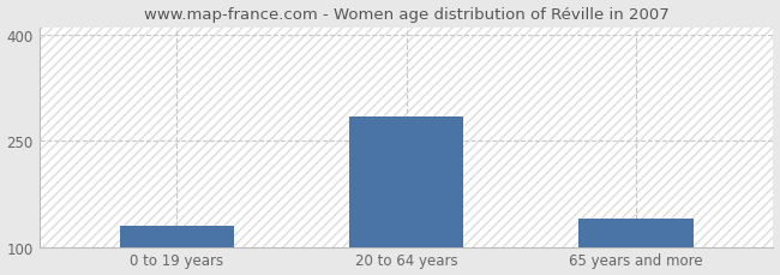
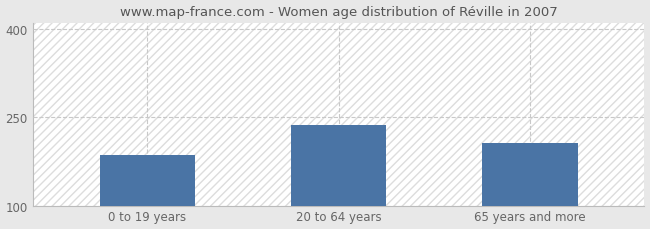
0 to 19 years: 130 -> 186
20 to 64 years: 285 -> 236
65 years and more: 140 -> 206
